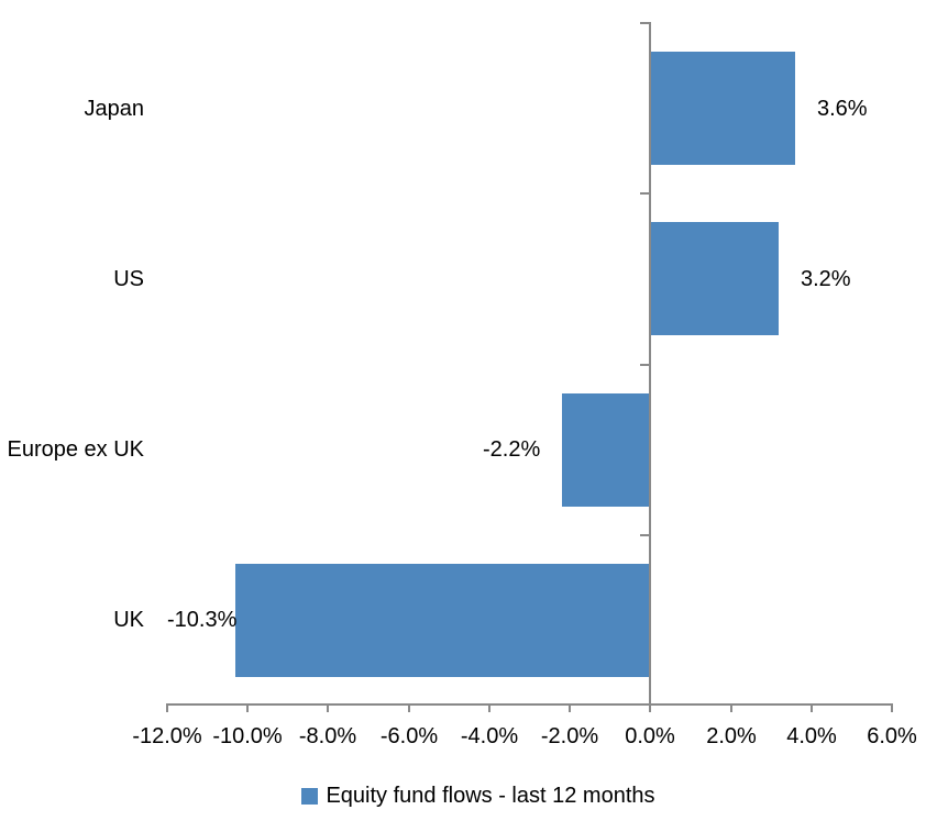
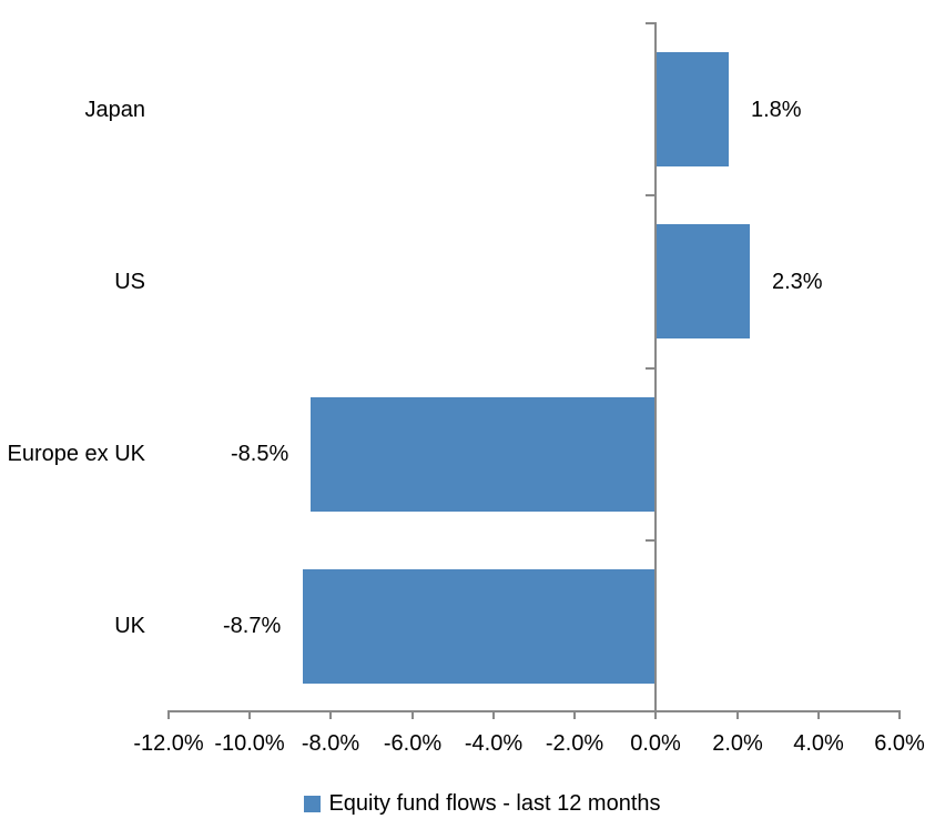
Japan: 3.6% -> 1.8%
US: 3.2% -> 2.3%
Europe ex UK: -2.2% -> -8.5%
UK: -10.3% -> -8.7%
